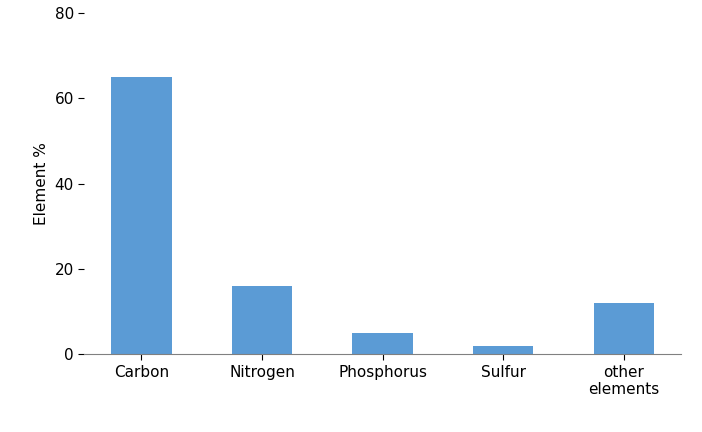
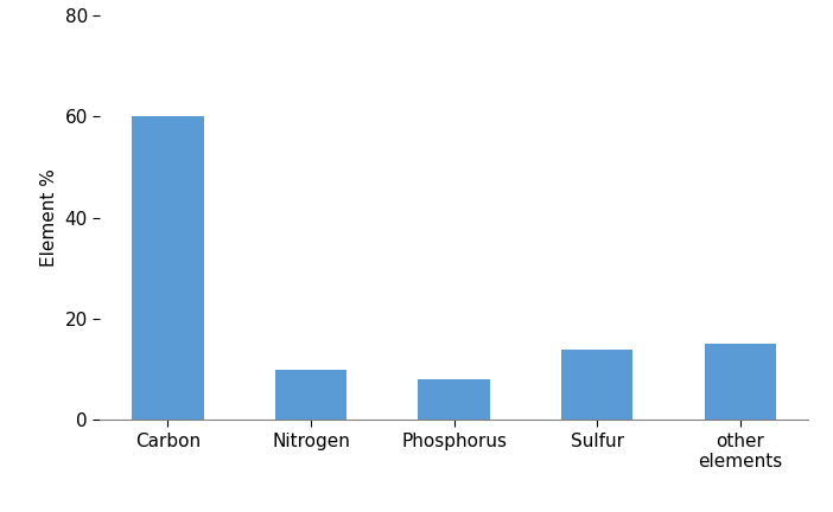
Carbon: 65 -> 60
Nitrogen: 16 -> 10
Phosphorus: 5 -> 8
Sulfur: 2 -> 14
other elements: 12 -> 15
